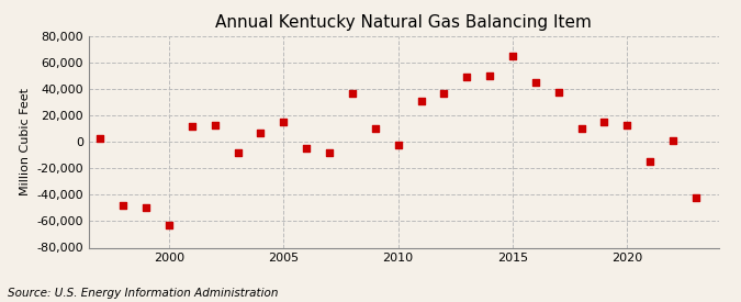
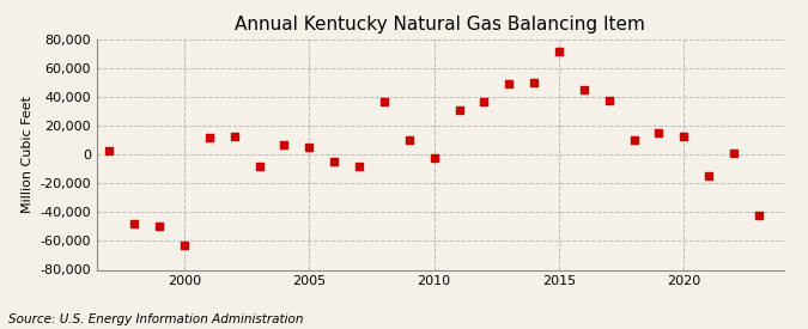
2005: 15,000 -> 5,000
2015: 65,000 -> 72,000
